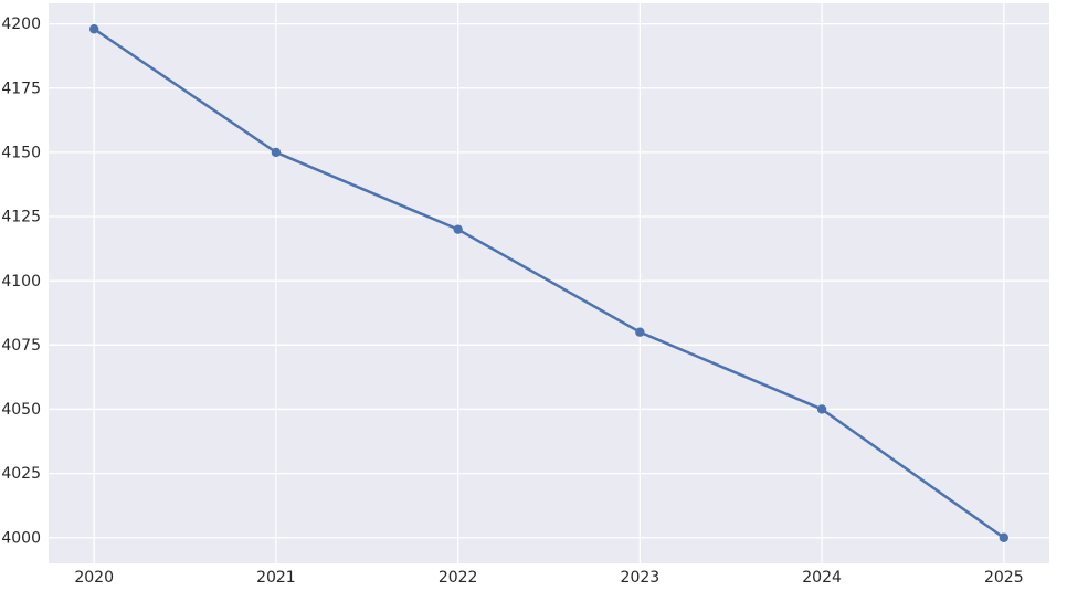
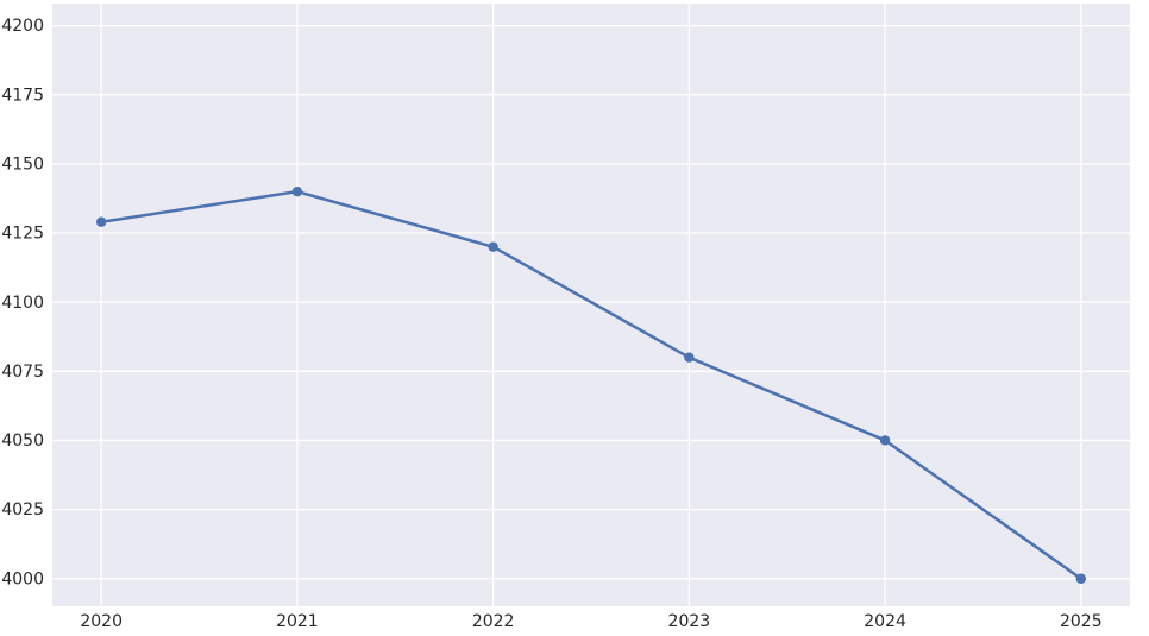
2020: 4198 -> 4129
2021: 4150 -> 4140
